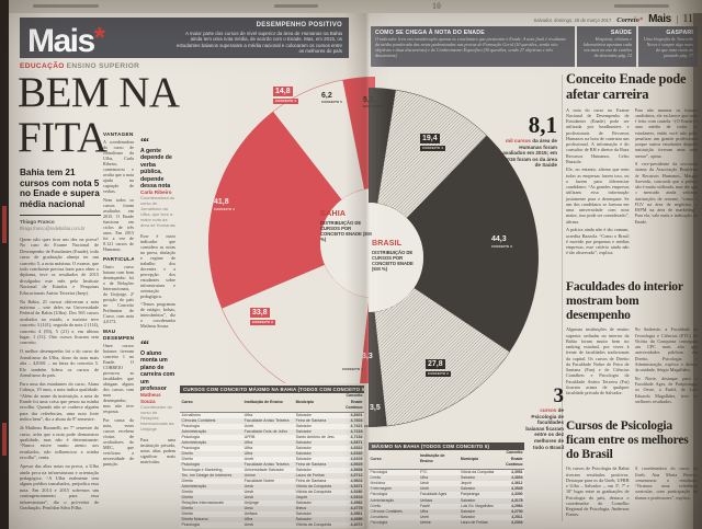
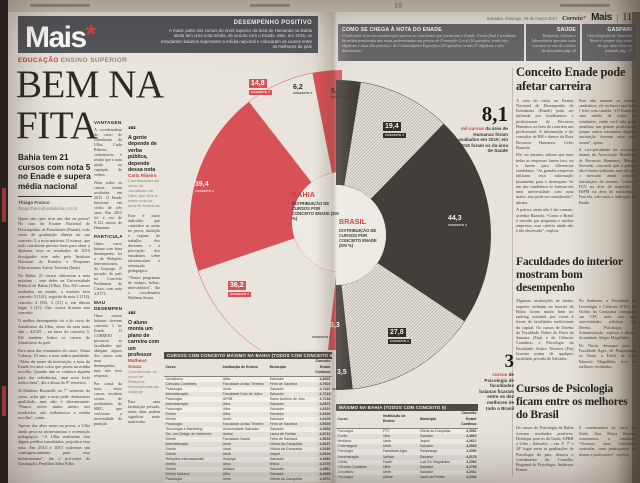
BAHIA/CONCEITO 3: 41,8 -> 39,4
BAHIA/CONCEITO 2: 33,8 -> 36,2
